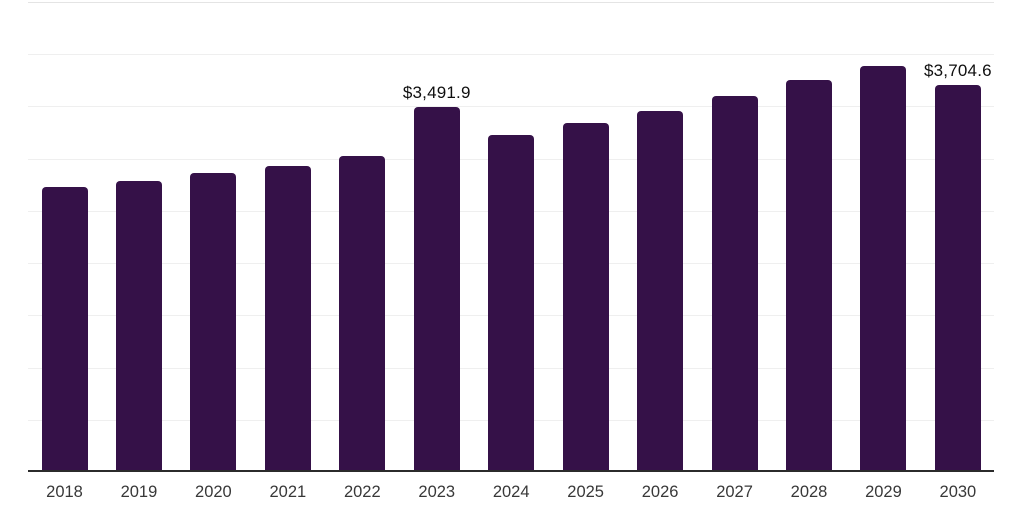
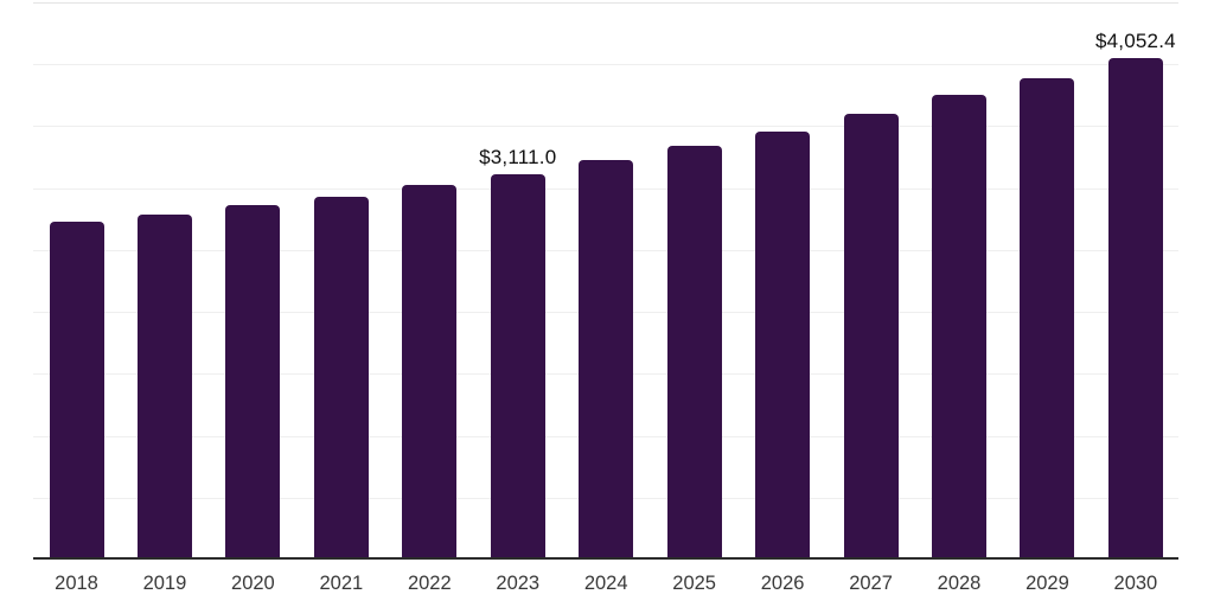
2023: $3,491.9 -> $3,111.0
2030: $3,704.6 -> $4,052.4
